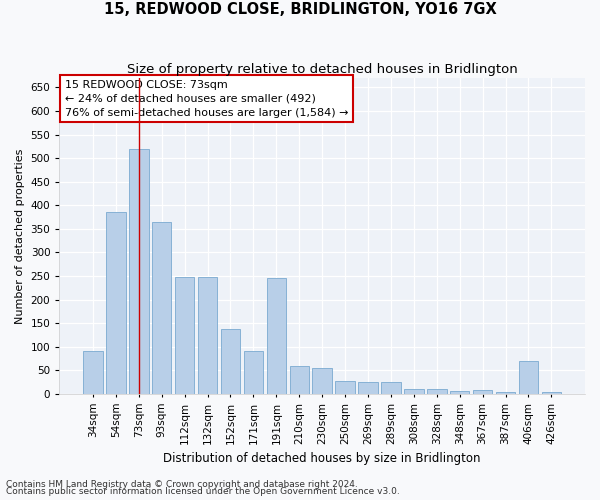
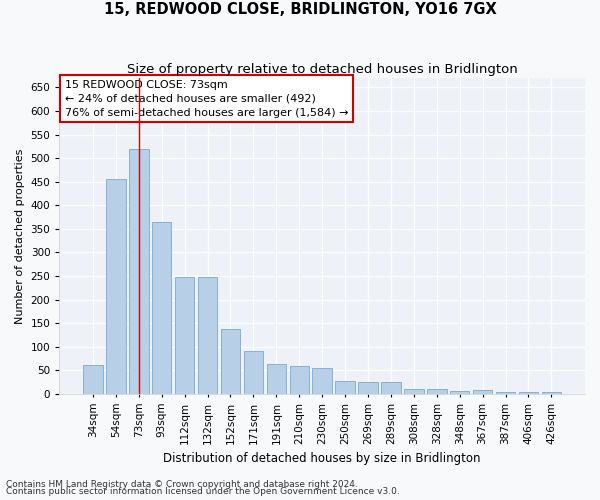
34sqm: 90 -> 62
54sqm: 385 -> 455
191sqm: 245 -> 63
406sqm: 70 -> 5
